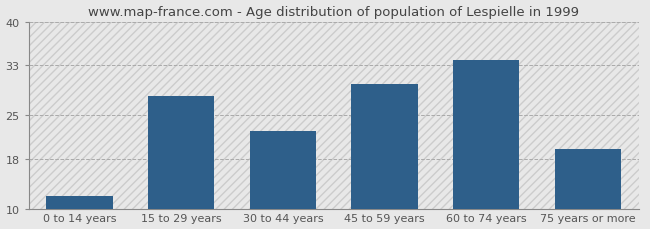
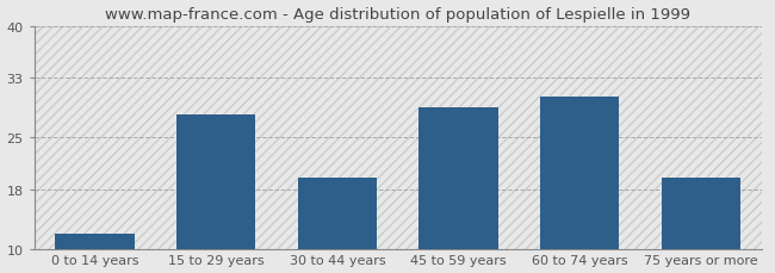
30 to 44 years: 22.4 -> 19.5
45 to 59 years: 30.0 -> 29.0
60 to 74 years: 33.8 -> 30.5
